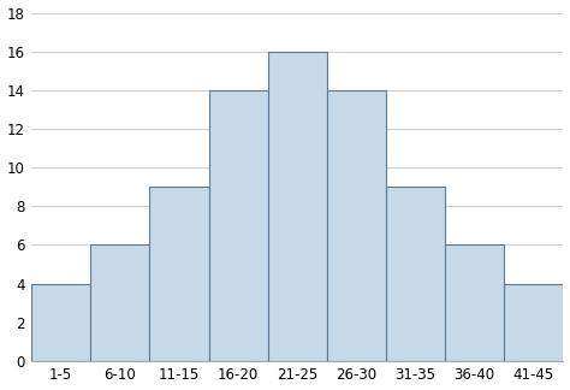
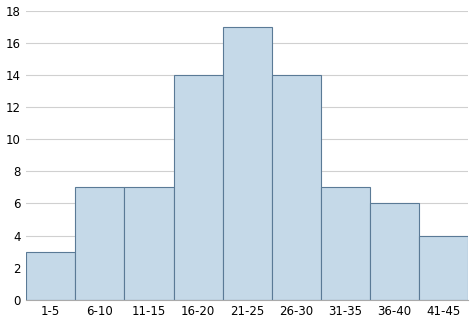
1-5: 4 -> 3
6-10: 6 -> 7
11-15: 9 -> 7
21-25: 16 -> 17
31-35: 9 -> 7
